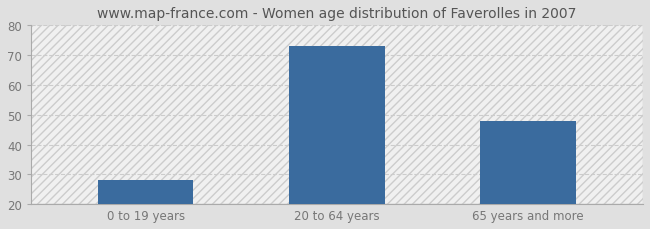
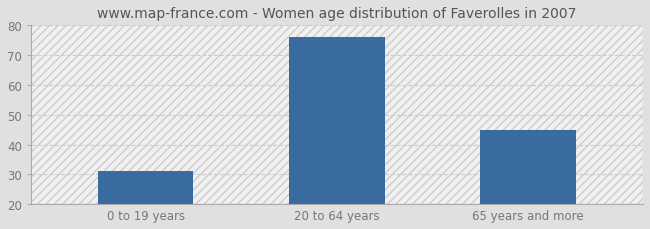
0 to 19 years: 28 -> 31
20 to 64 years: 73 -> 76
65 years and more: 48 -> 45
